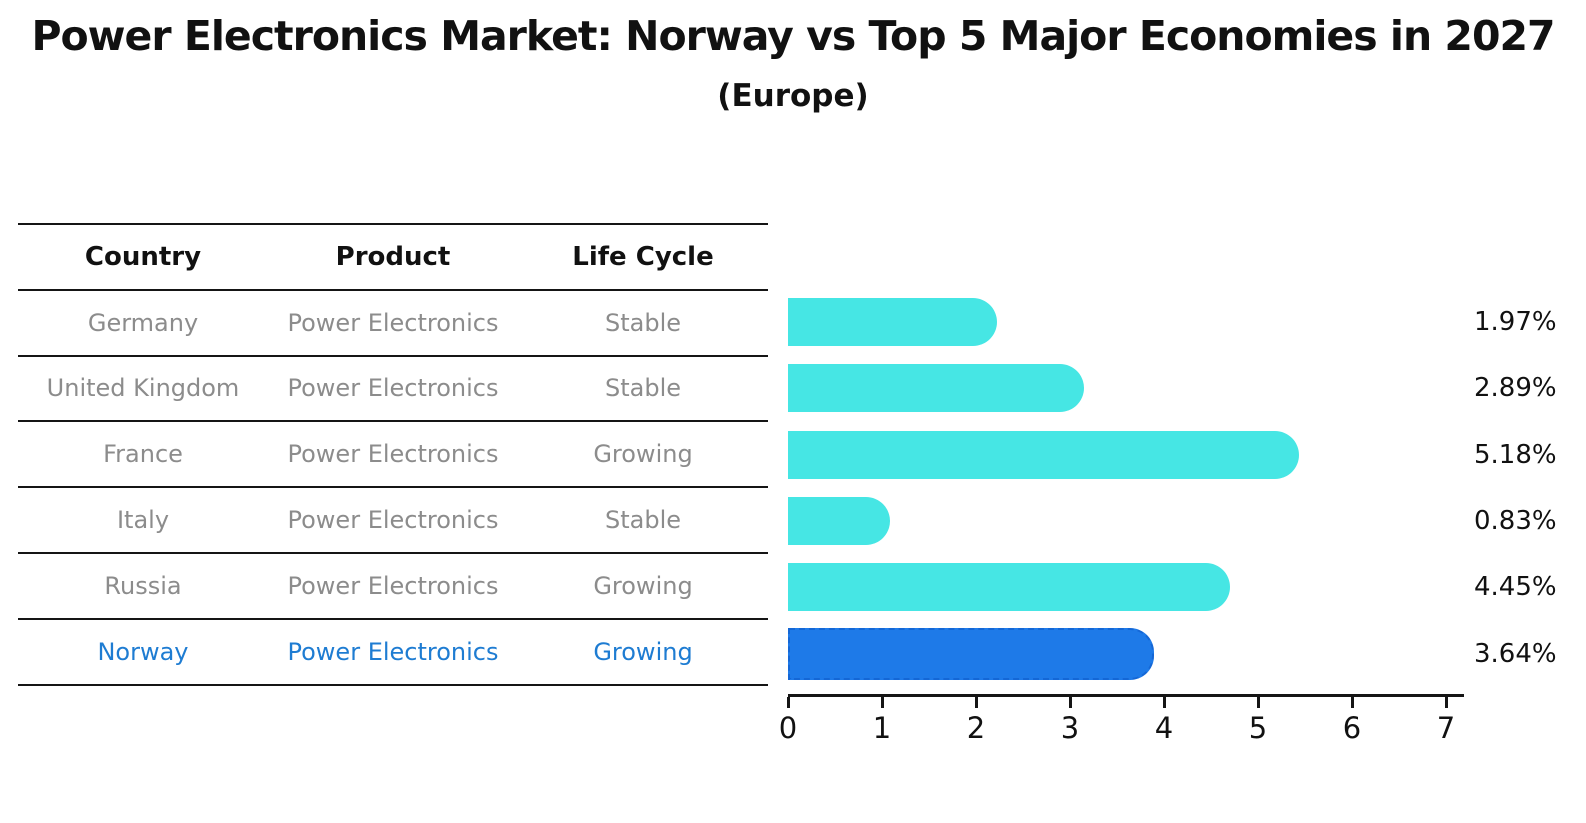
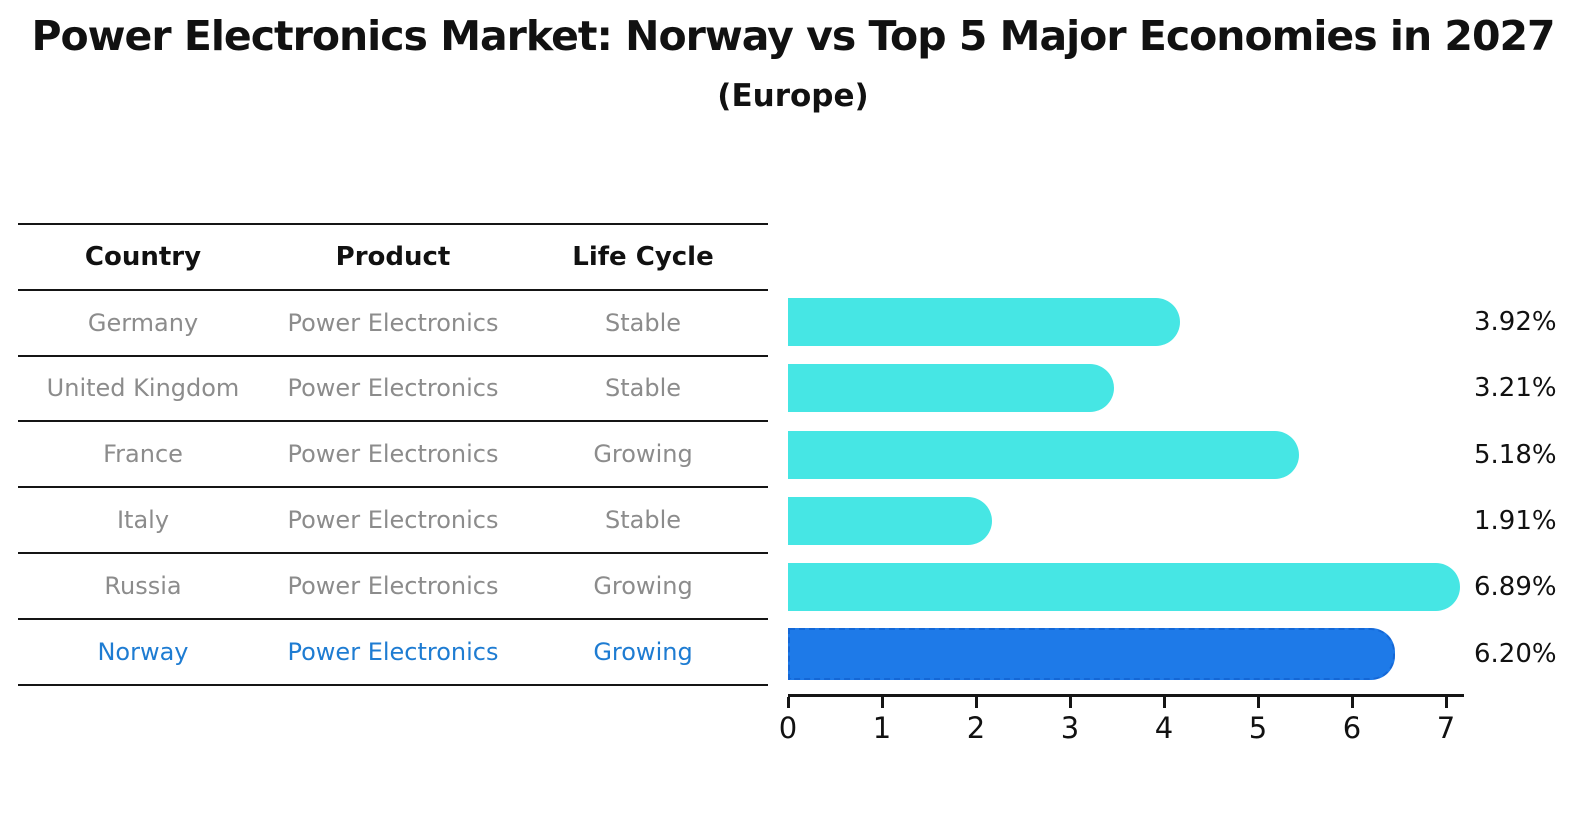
Germany: 1.97% -> 3.92%
United Kingdom: 2.89% -> 3.21%
Italy: 0.83% -> 1.91%
Russia: 4.45% -> 6.89%
Norway: 3.64% -> 6.20%
